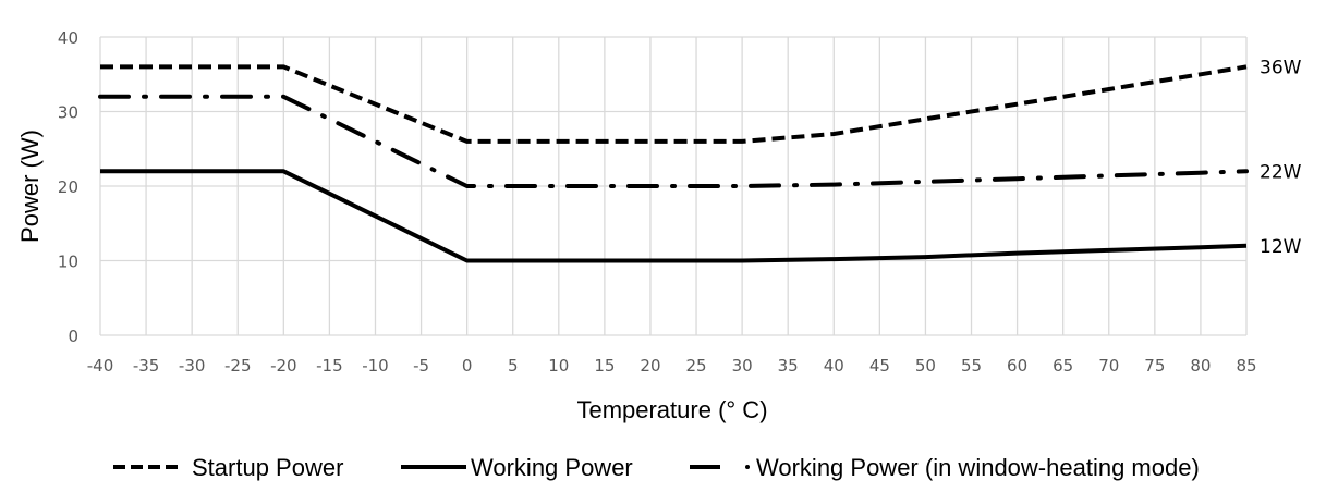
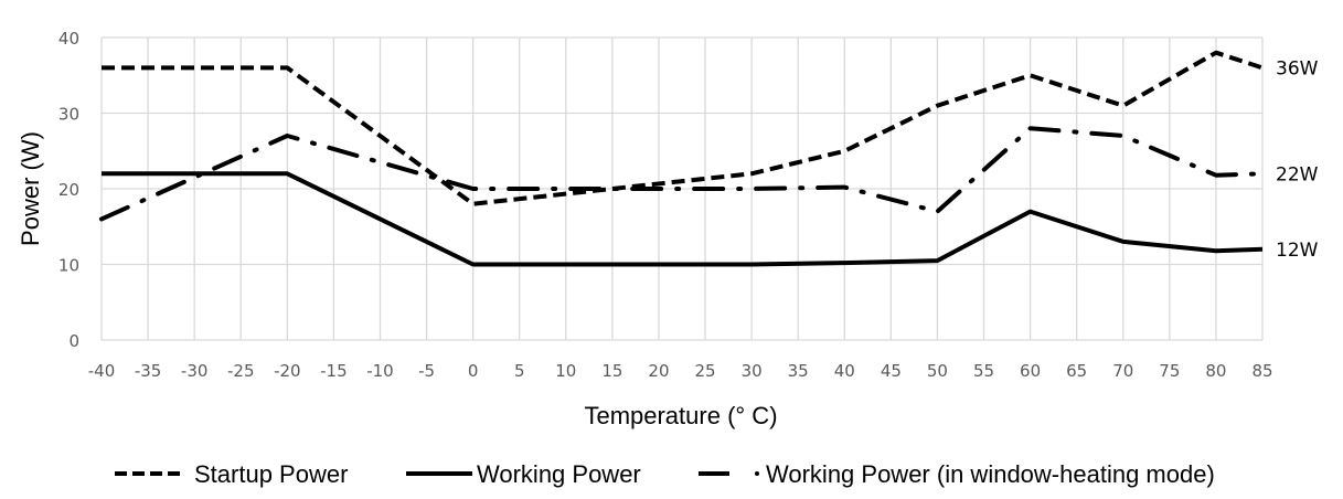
Working Power (in window-heating mode)/-40: 32 -> 16
Working Power (in window-heating mode)/-20: 32 -> 27
Startup Power/0: 26 -> 18
Startup Power/30: 26 -> 22
Startup Power/40: 27 -> 25
Startup Power/50: 29 -> 31
Working Power (in window-heating mode)/50: 21 -> 17
Startup Power/60: 31 -> 35
Working Power/60: 11 -> 17
Working Power (in window-heating mode)/60: 21 -> 28
Startup Power/70: 33 -> 31
Working Power/70: 11 -> 13
Working Power (in window-heating mode)/70: 21 -> 27
Startup Power/80: 35 -> 38
